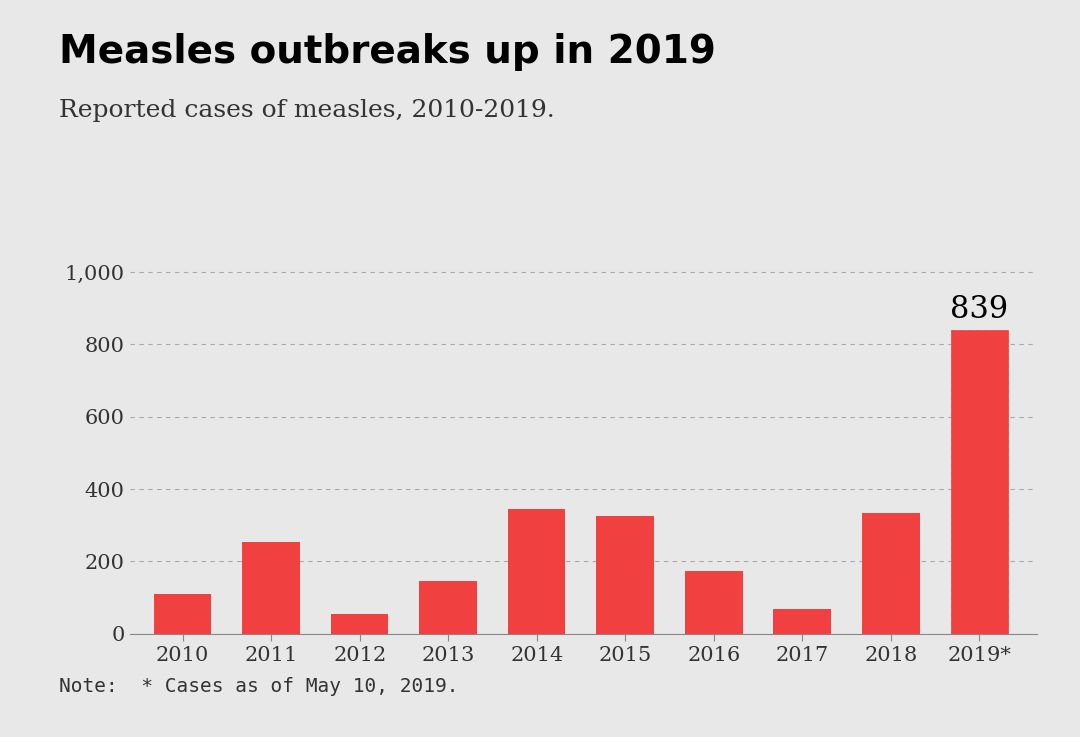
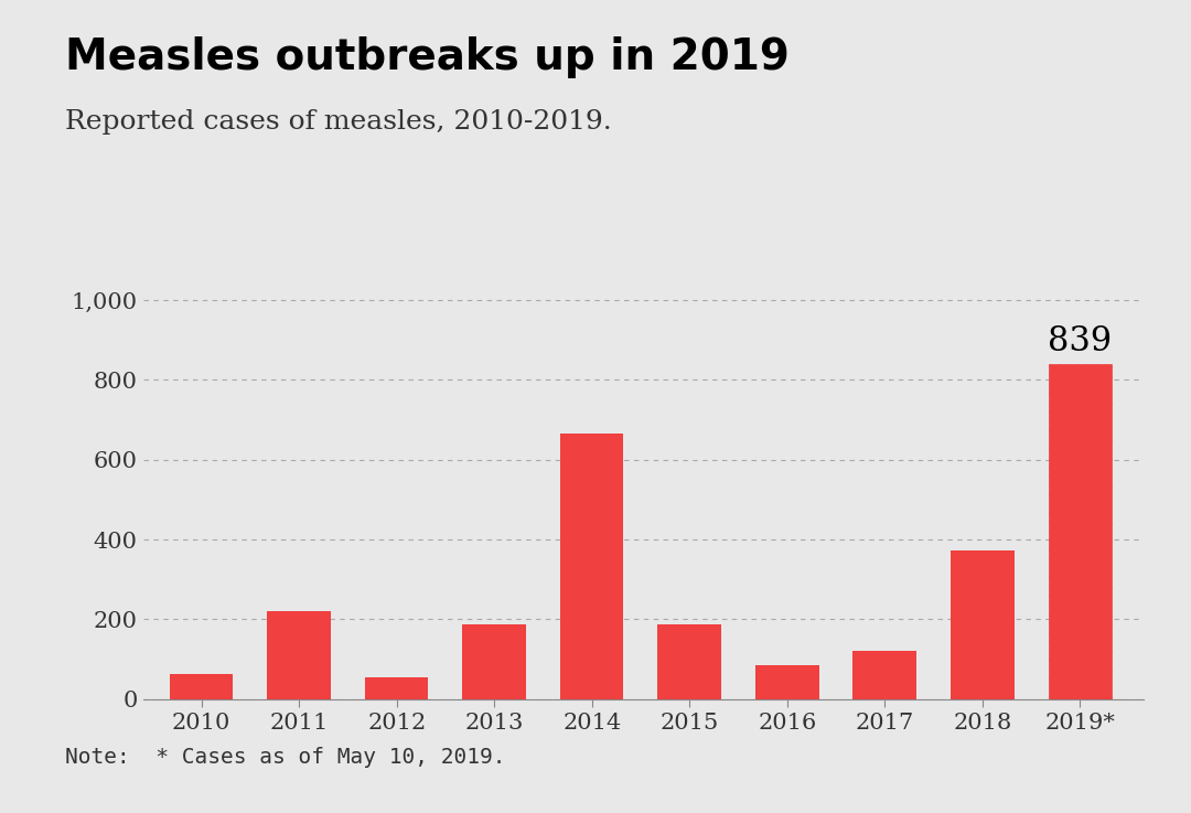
2010: 110 -> 63
2011: 255 -> 220
2013: 145 -> 187
2014: 345 -> 667
2015: 325 -> 188
2016: 175 -> 86
2017: 70 -> 120
2018: 335 -> 372
